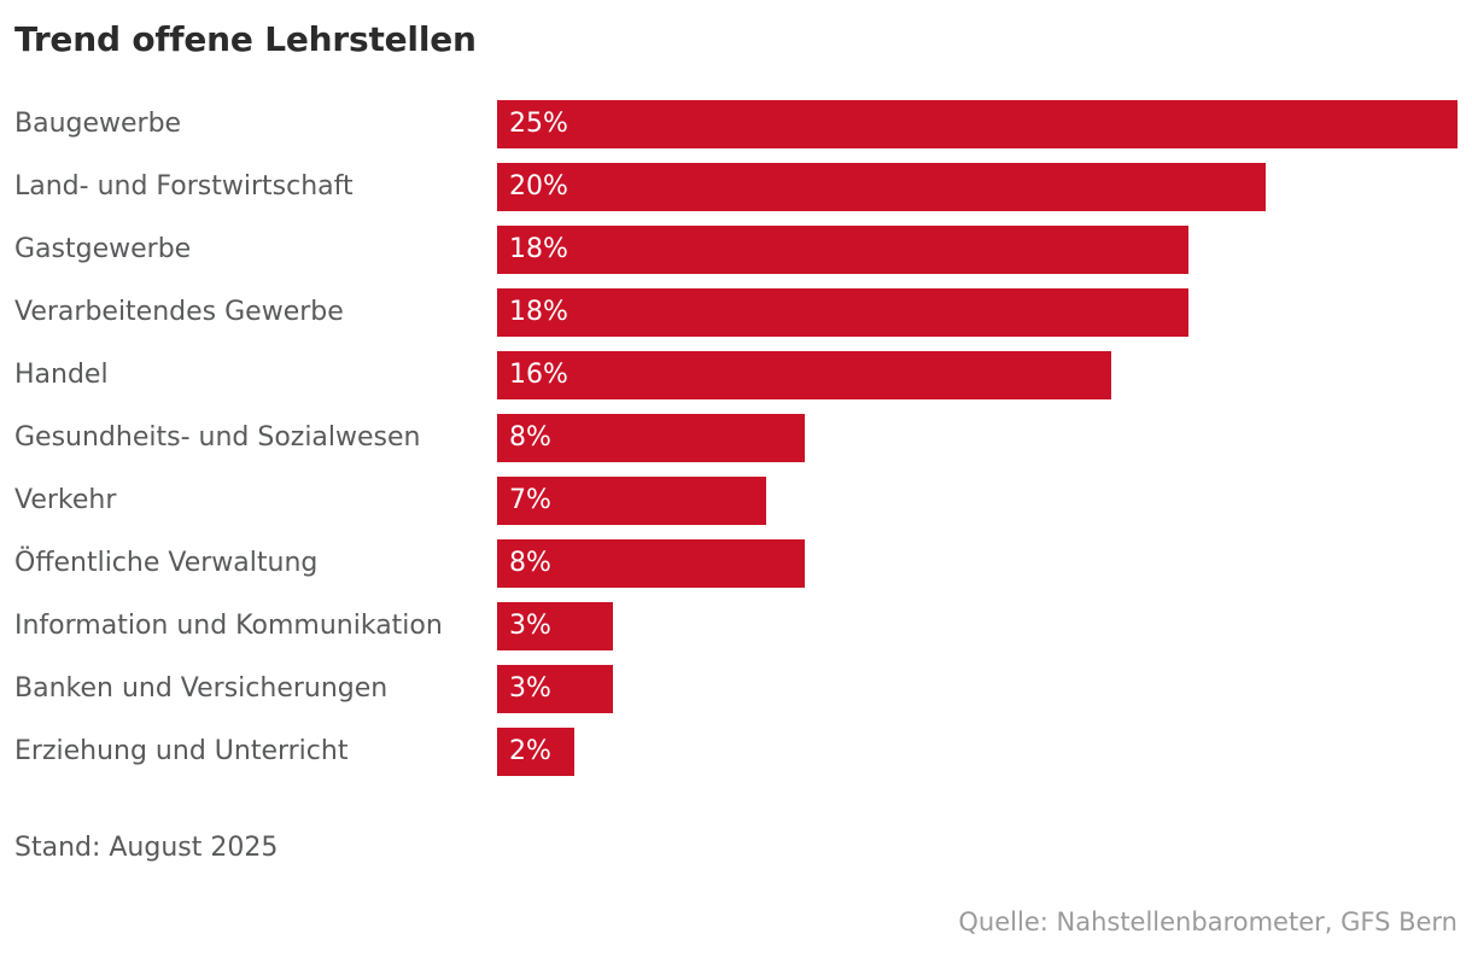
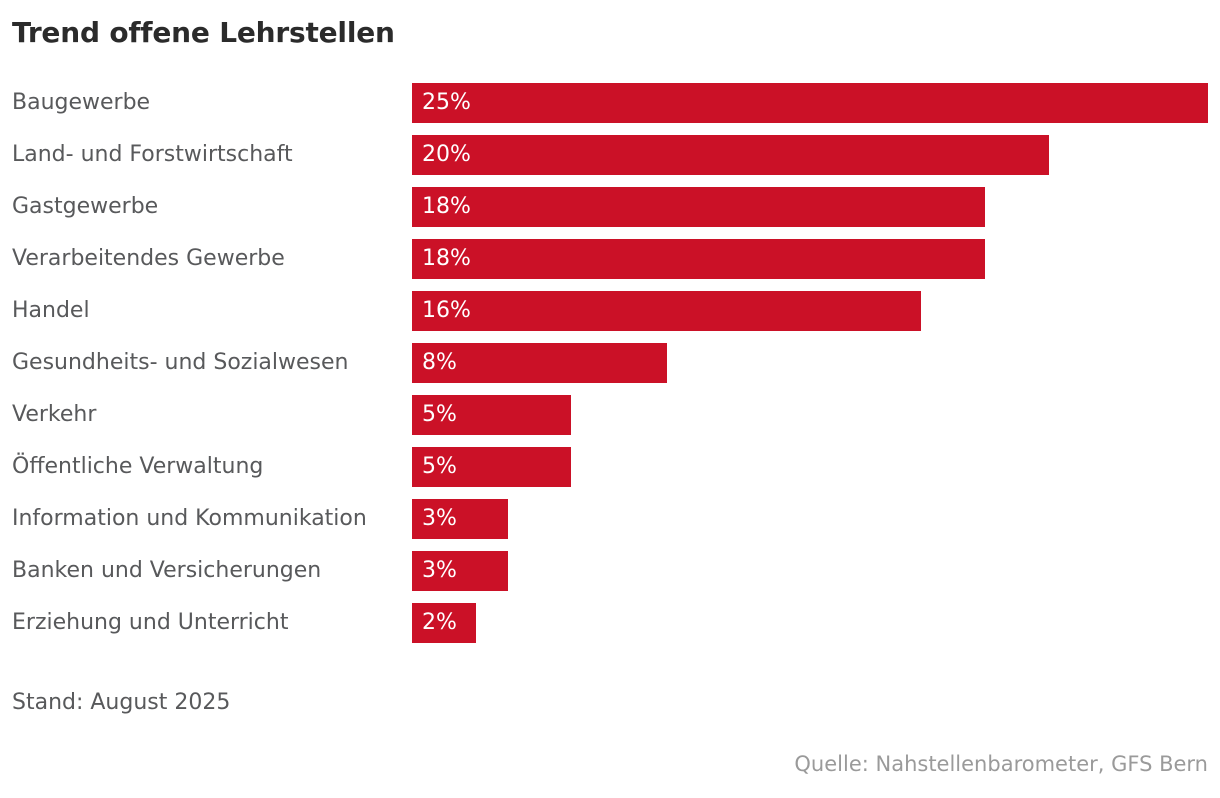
Verkehr: 7% -> 5%
Öffentliche Verwaltung: 8% -> 5%
